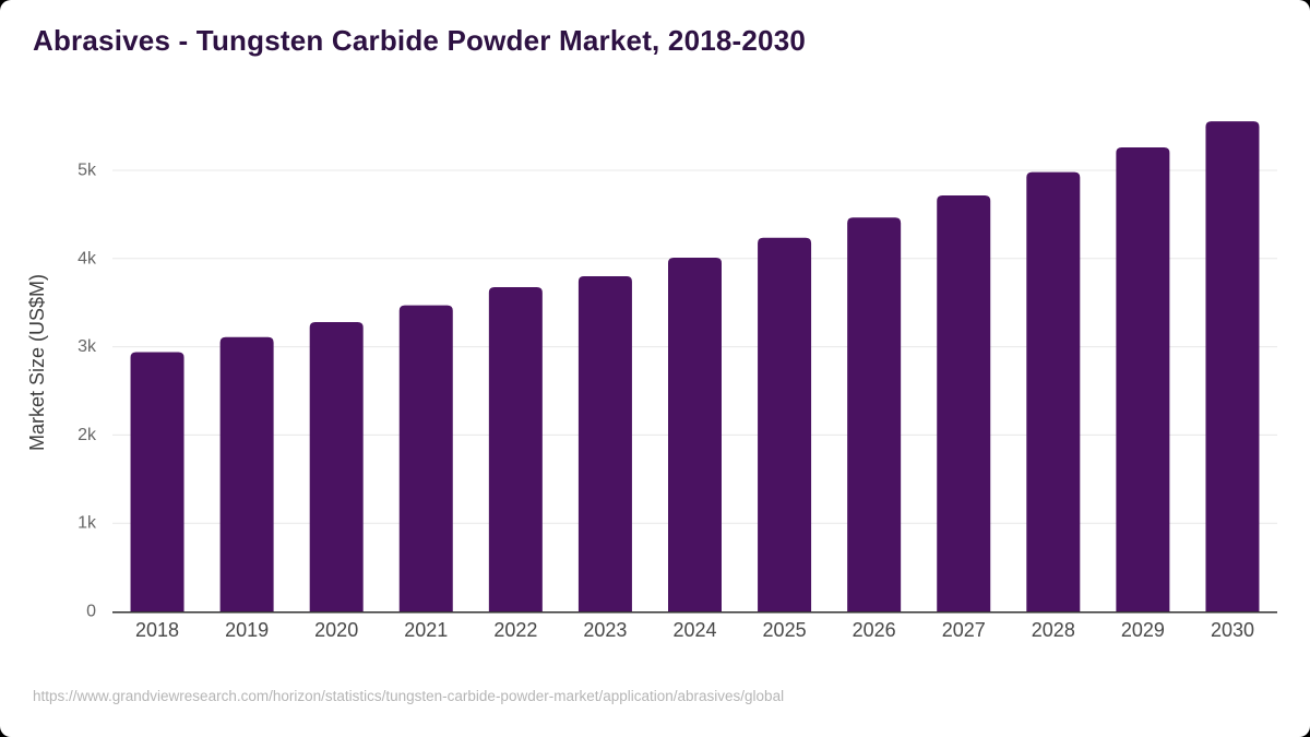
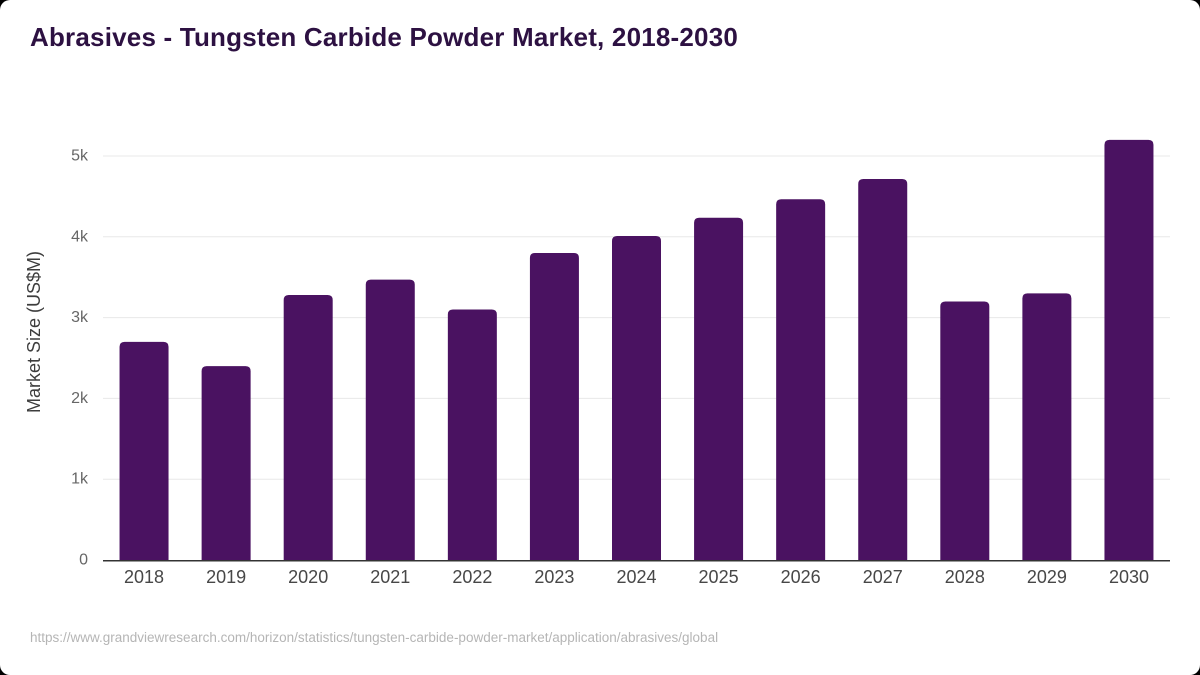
2018: 2.9k -> 2.7k
2019: 3.1k -> 2.4k
2022: 3.7k -> 3.1k
2028: 5.0k -> 3.2k
2029: 5.3k -> 3.3k
2030: 5.6k -> 5.2k
